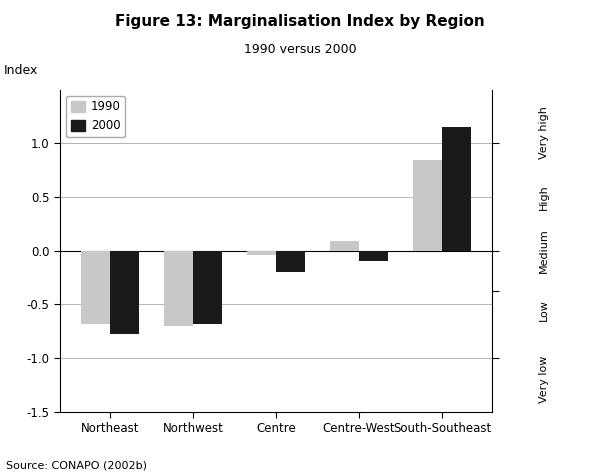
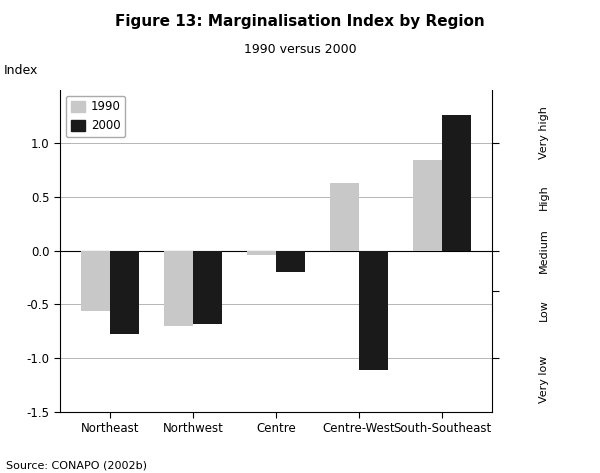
1990/Northeast: -0.68 -> -0.56
1990/Centre-West: 0.09 -> 0.63
2000/Centre-West: -0.10 -> -1.11
2000/South-Southeast: 1.15 -> 1.27
